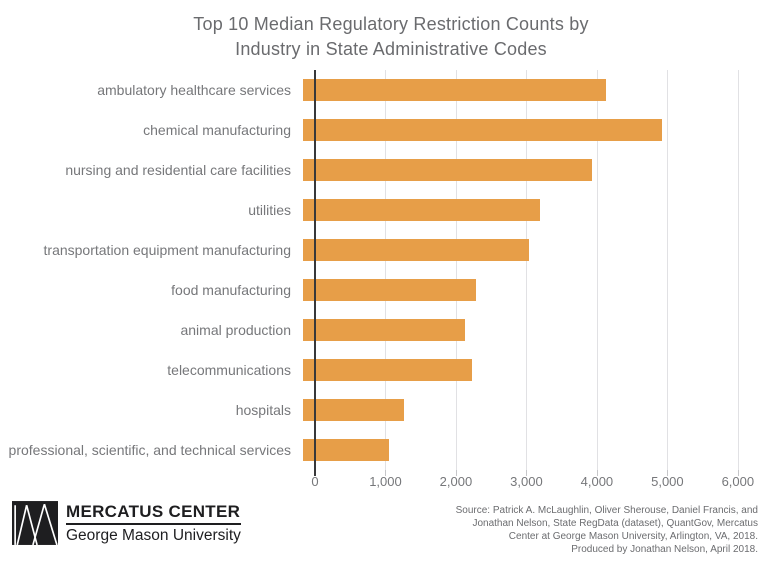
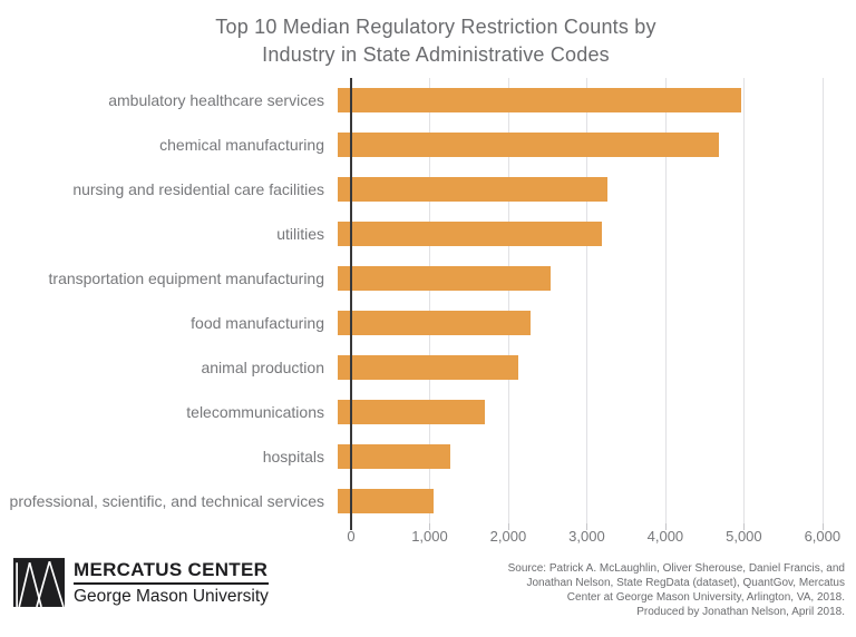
ambulatory healthcare services: 4300 -> 5100
chemical manufacturing: 5100 -> 4800
nursing and residential care facilities: 4100 -> 3400
transportation equipment manufacturing: 3200 -> 2700
telecommunications: 2400 -> 1900
